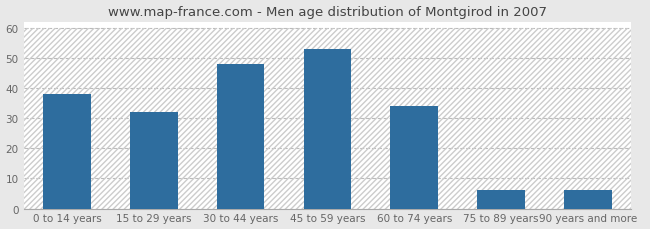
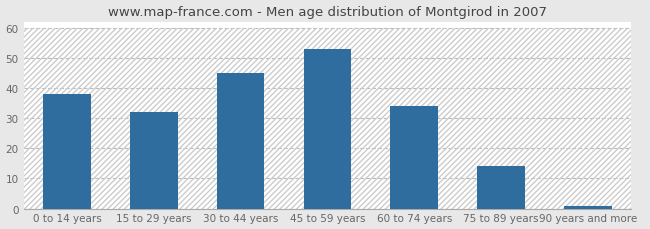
30 to 44 years: 48 -> 45
75 to 89 years: 6 -> 14
90 years and more: 6 -> 1
